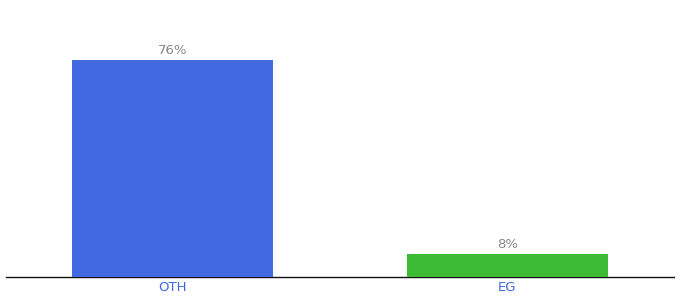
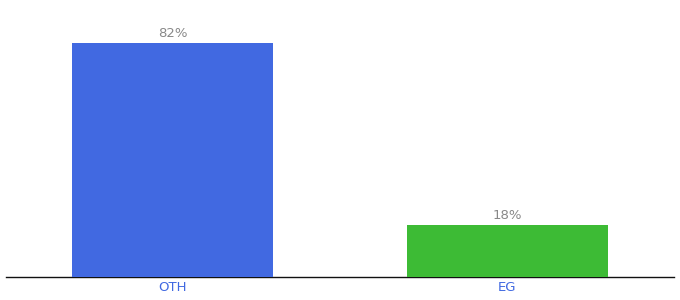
OTH: 76% -> 82%
EG: 8% -> 18%
